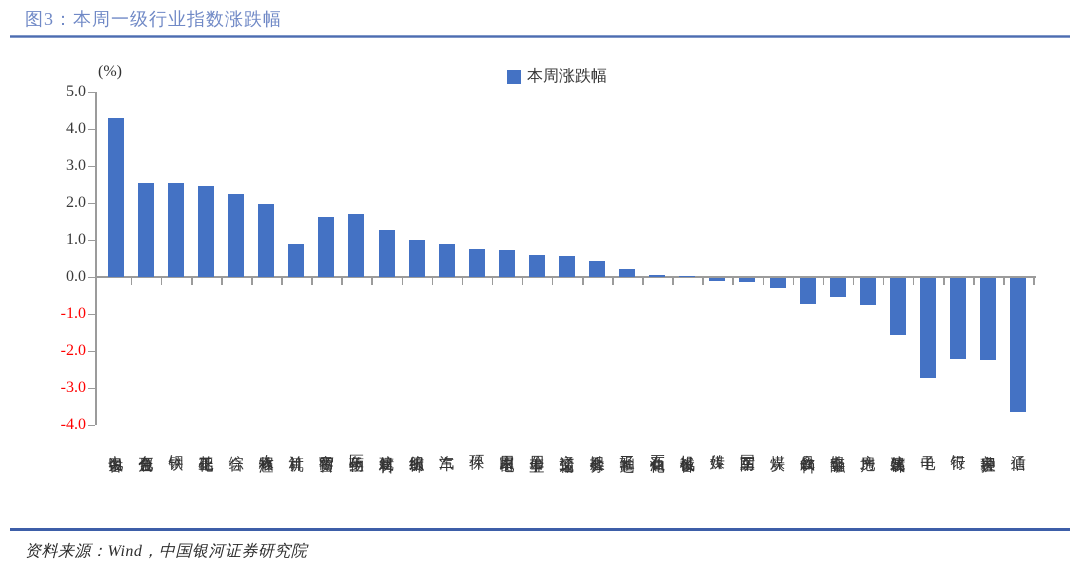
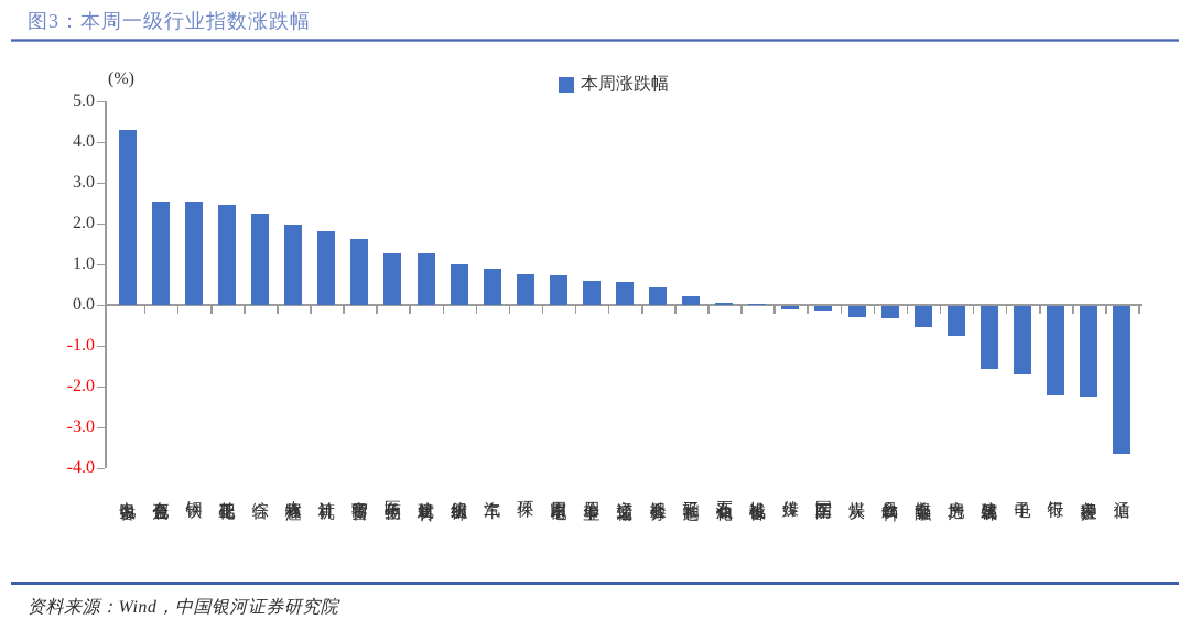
计算机: 0.9 -> 1.8
医药生物: 1.7 -> 1.3
食品饮料: -0.7 -> -0.3
电子: -2.7 -> -1.7
